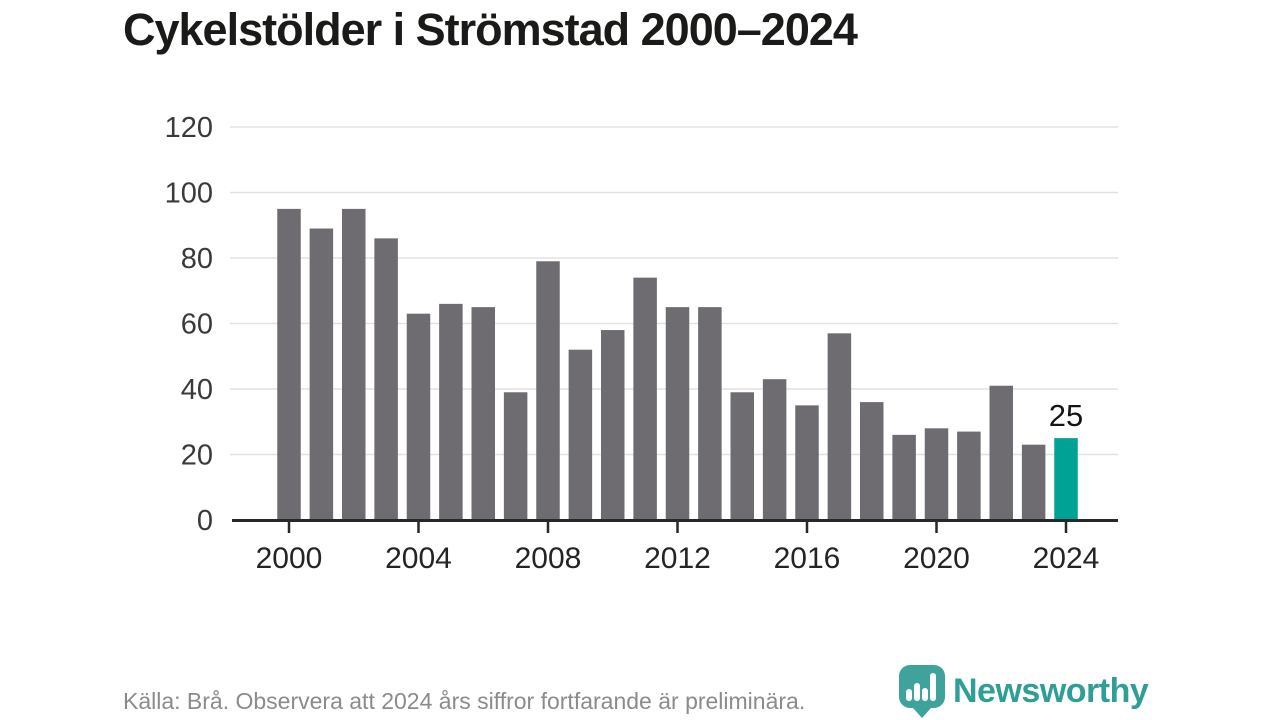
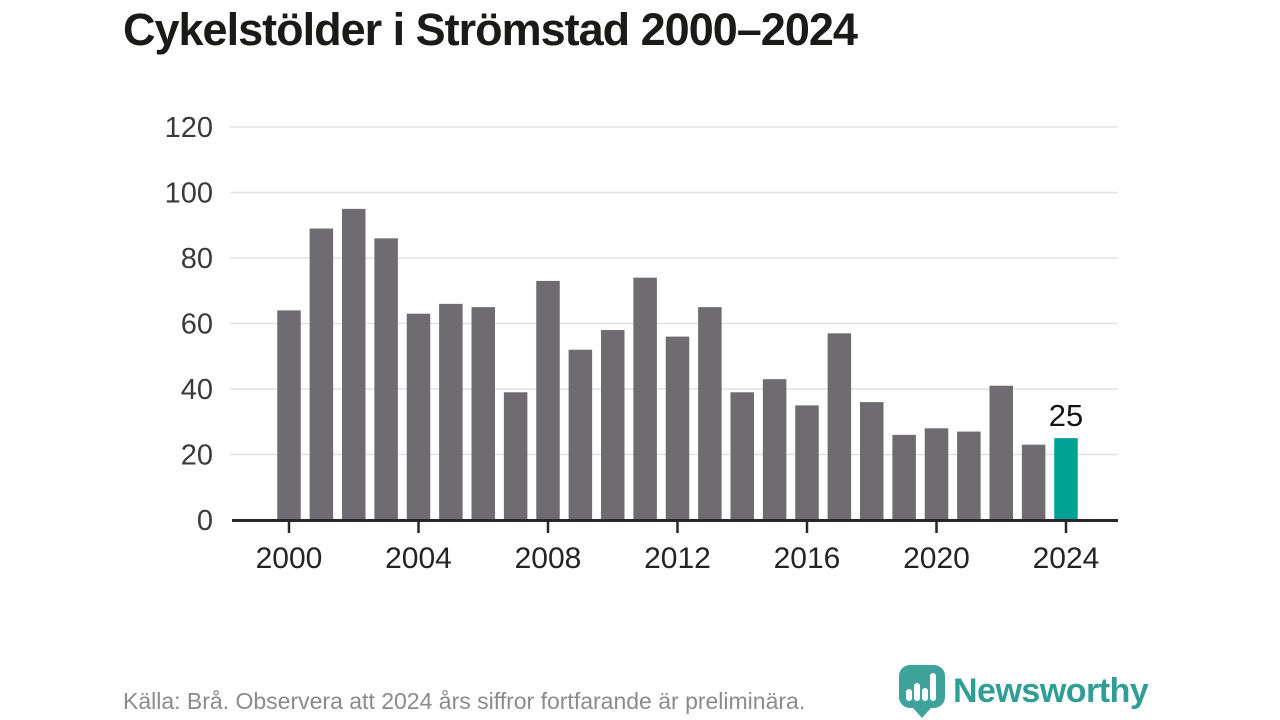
2000: 95 -> 64
2008: 79 -> 73
2012: 65 -> 56
